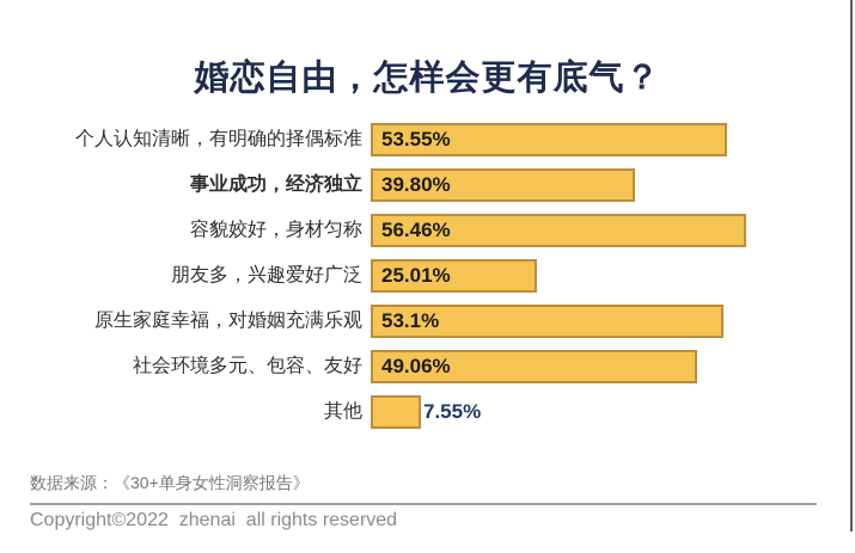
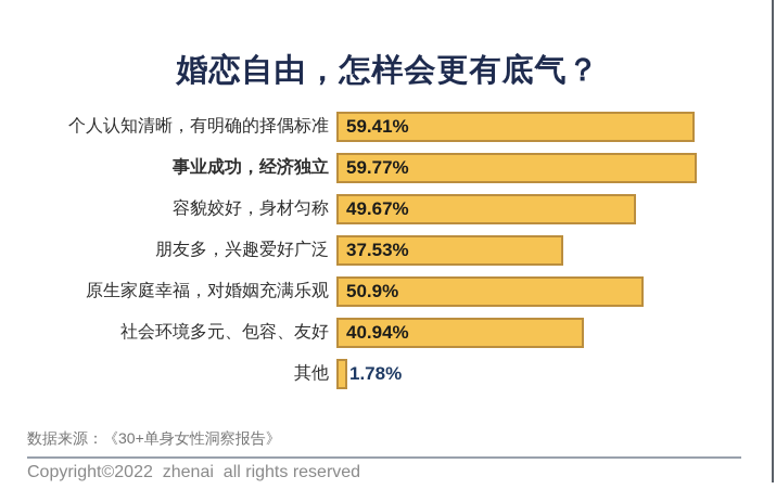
个人认知清晰，有明确的择偶标准: 53.55% -> 59.41%
事业成功，经济独立: 39.80% -> 59.77%
容貌姣好，身材匀称: 56.46% -> 49.67%
朋友多，兴趣爱好广泛: 25.01% -> 37.53%
原生家庭幸福，对婚姻充满乐观: 53.1% -> 50.9%
社会环境多元、包容、友好: 49.06% -> 40.94%
其他: 7.55% -> 1.78%
